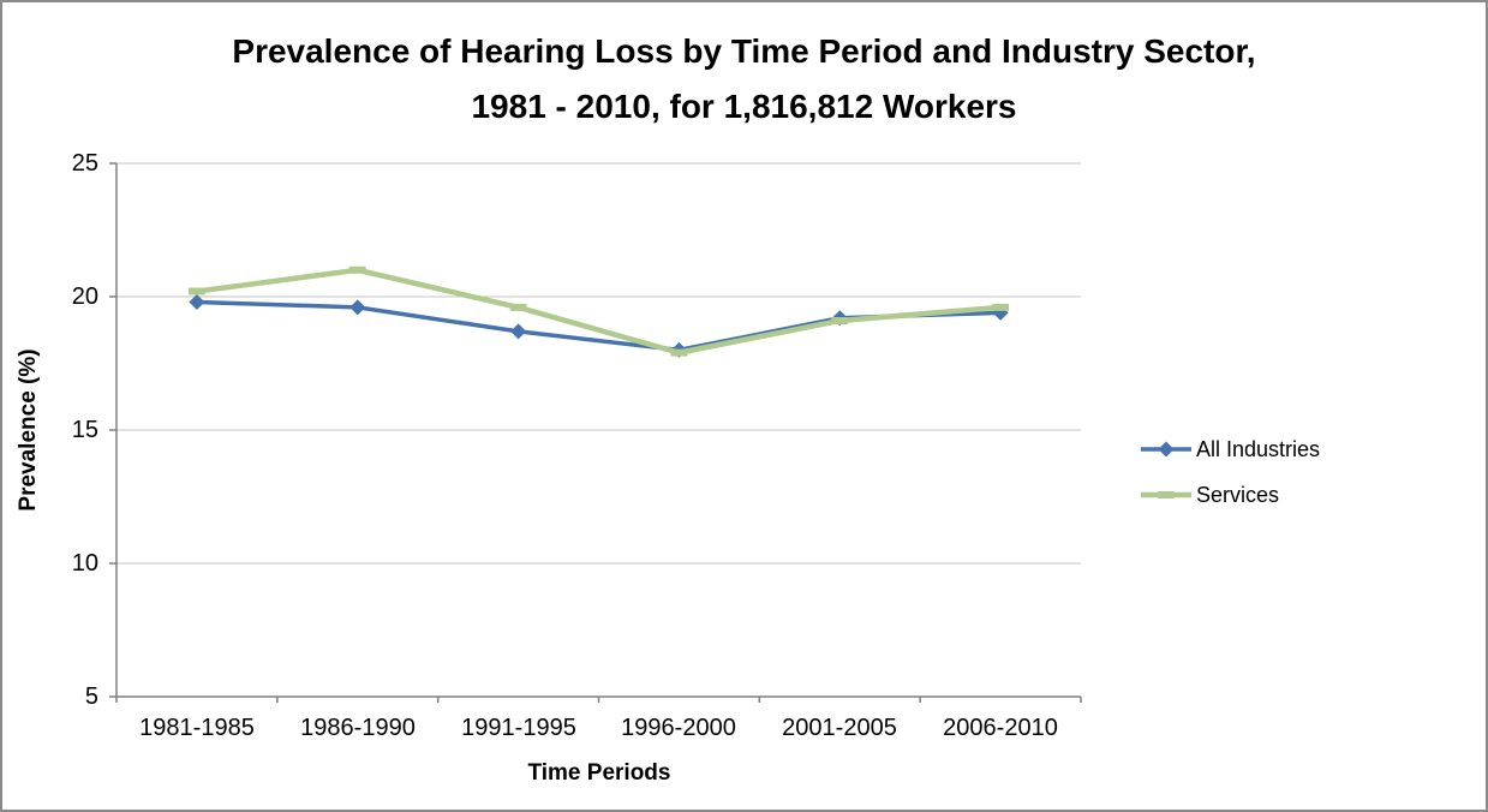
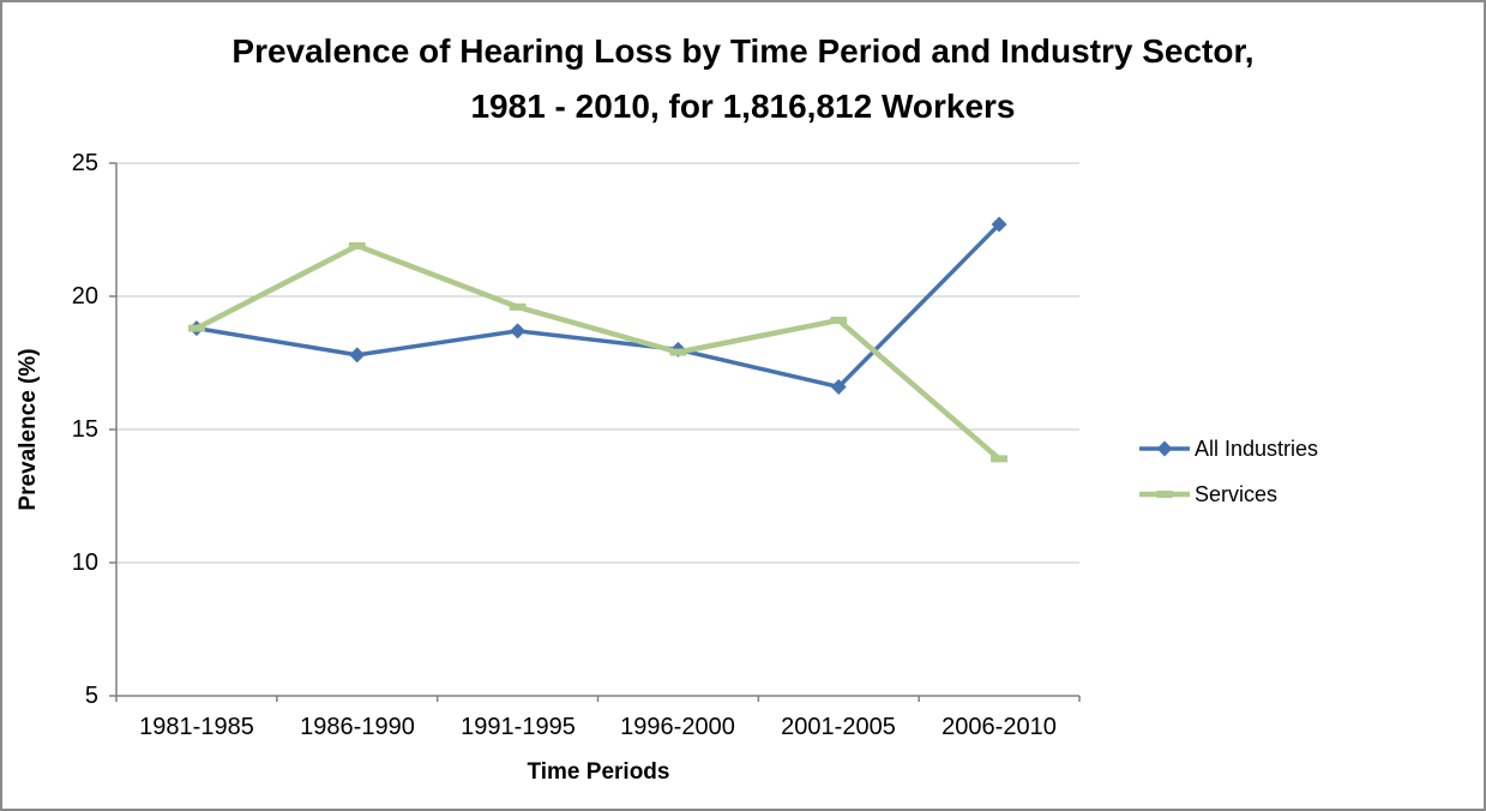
All Industries/1981-1985: 19.8 -> 18.8
Services/1981-1985: 20.2 -> 18.8
All Industries/1986-1990: 19.6 -> 17.8
Services/1986-1990: 21.0 -> 21.9
All Industries/2001-2005: 19.2 -> 16.6
All Industries/2006-2010: 19.4 -> 22.7
Services/2006-2010: 19.6 -> 13.9
